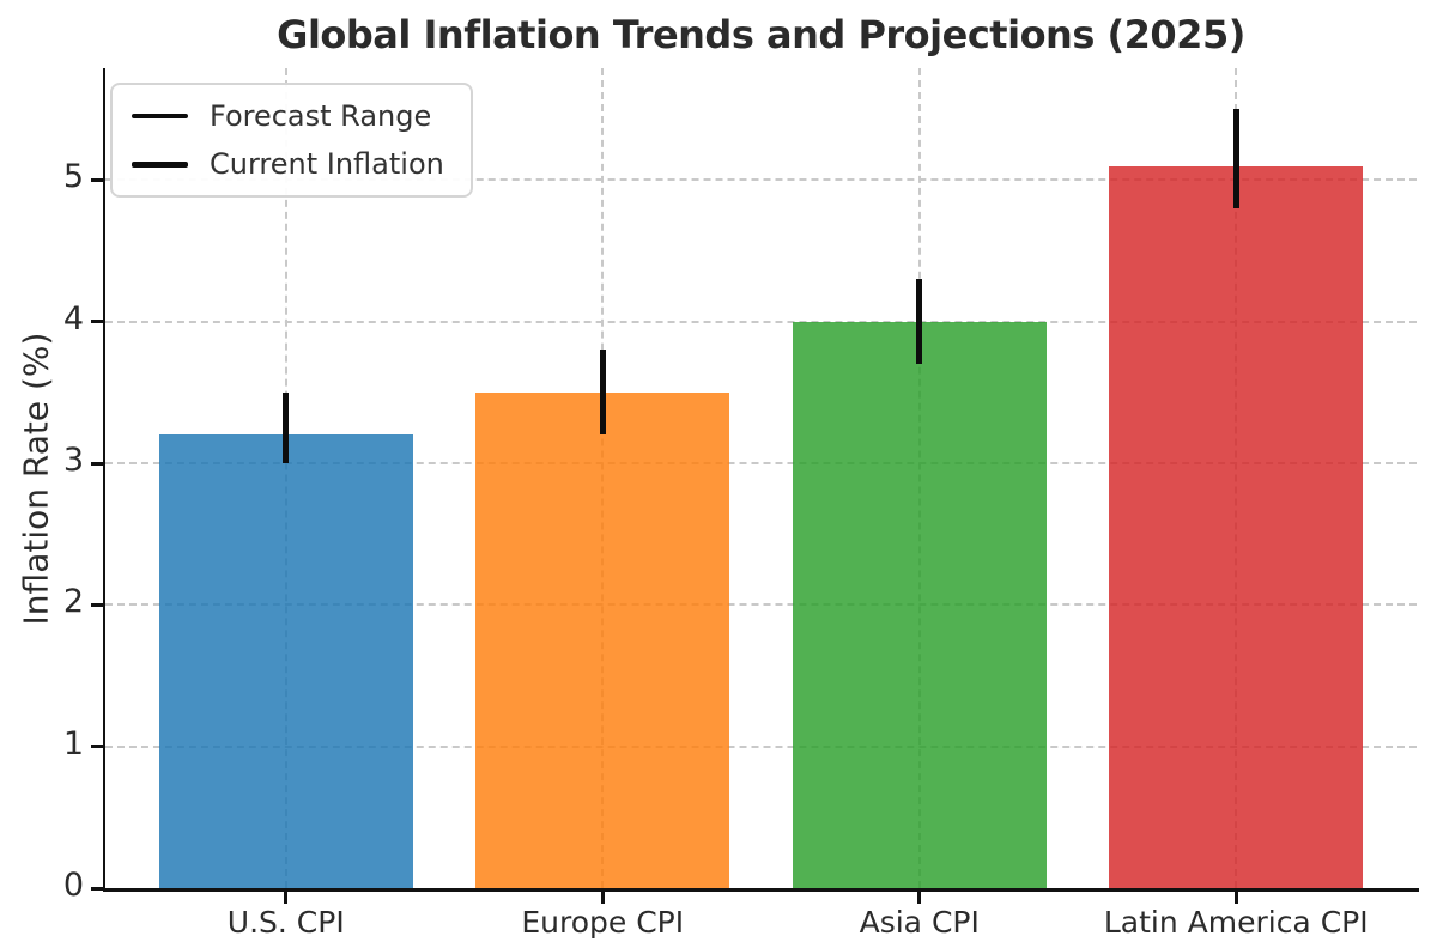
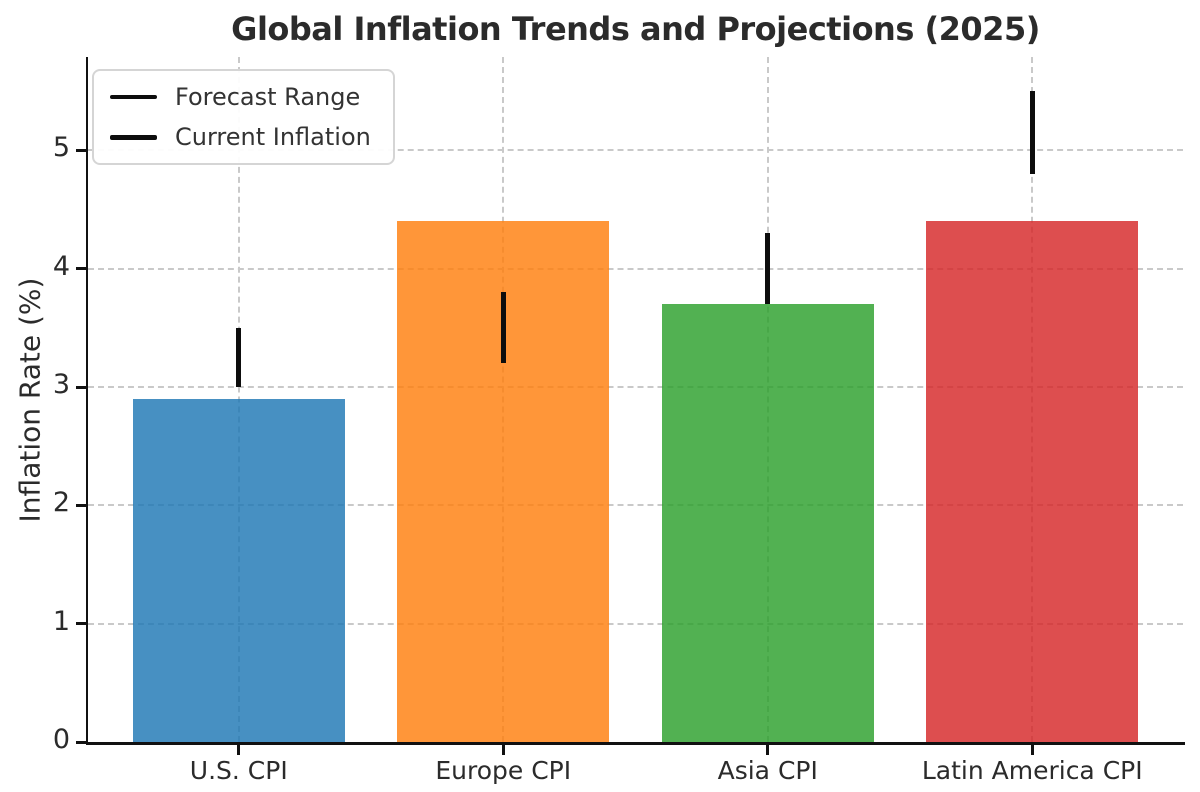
U.S. CPI: 3.2 -> 2.9
Europe CPI: 3.5 -> 4.4
Asia CPI: 4.0 -> 3.7
Latin America CPI: 5.1 -> 4.4
